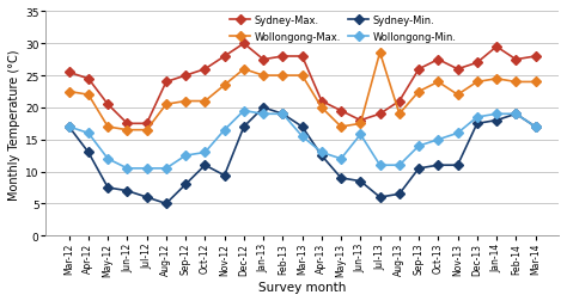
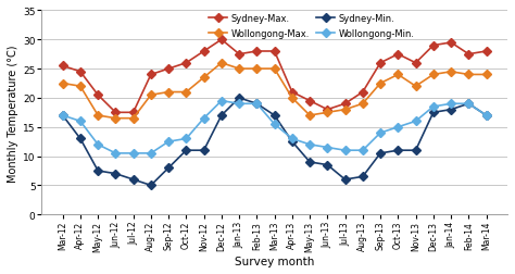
Sydney-Min./Nov-12: 9.4 -> 11.0
Wollongong-Min./Jun-13: 15.8 -> 11.5
Wollongong-Max./Jul-13: 28.6 -> 18.0
Sydney-Max./Dec-13: 27.0 -> 29.0
